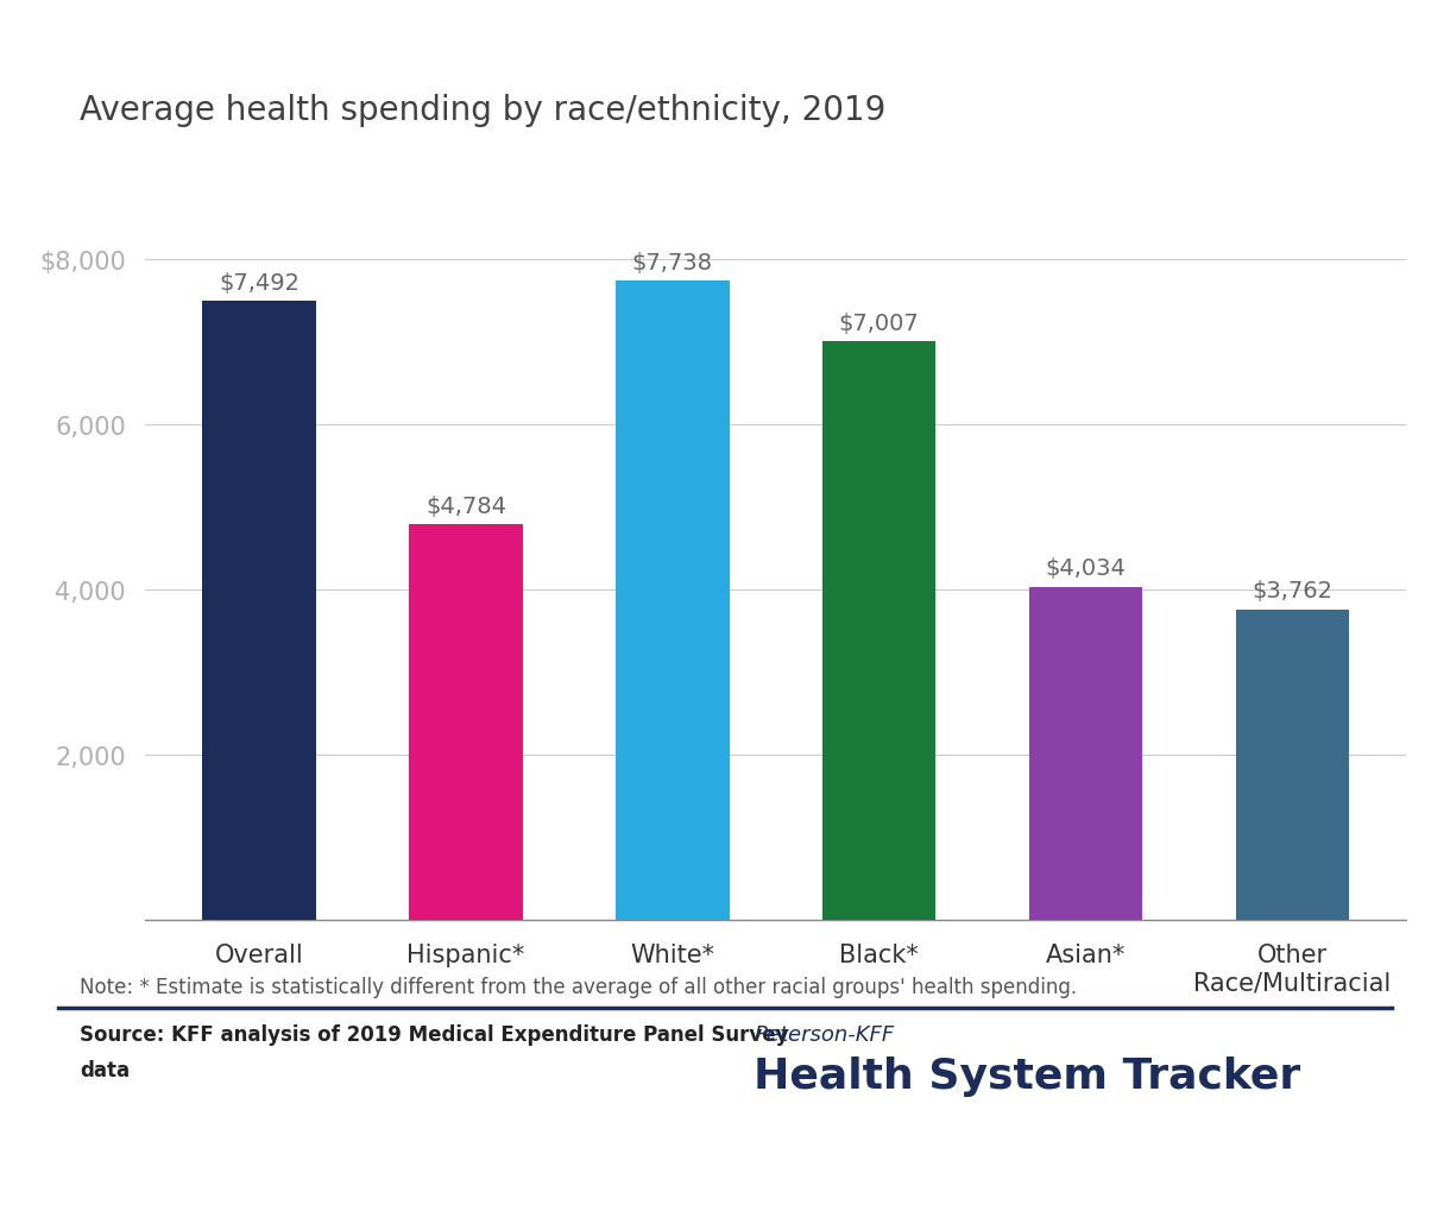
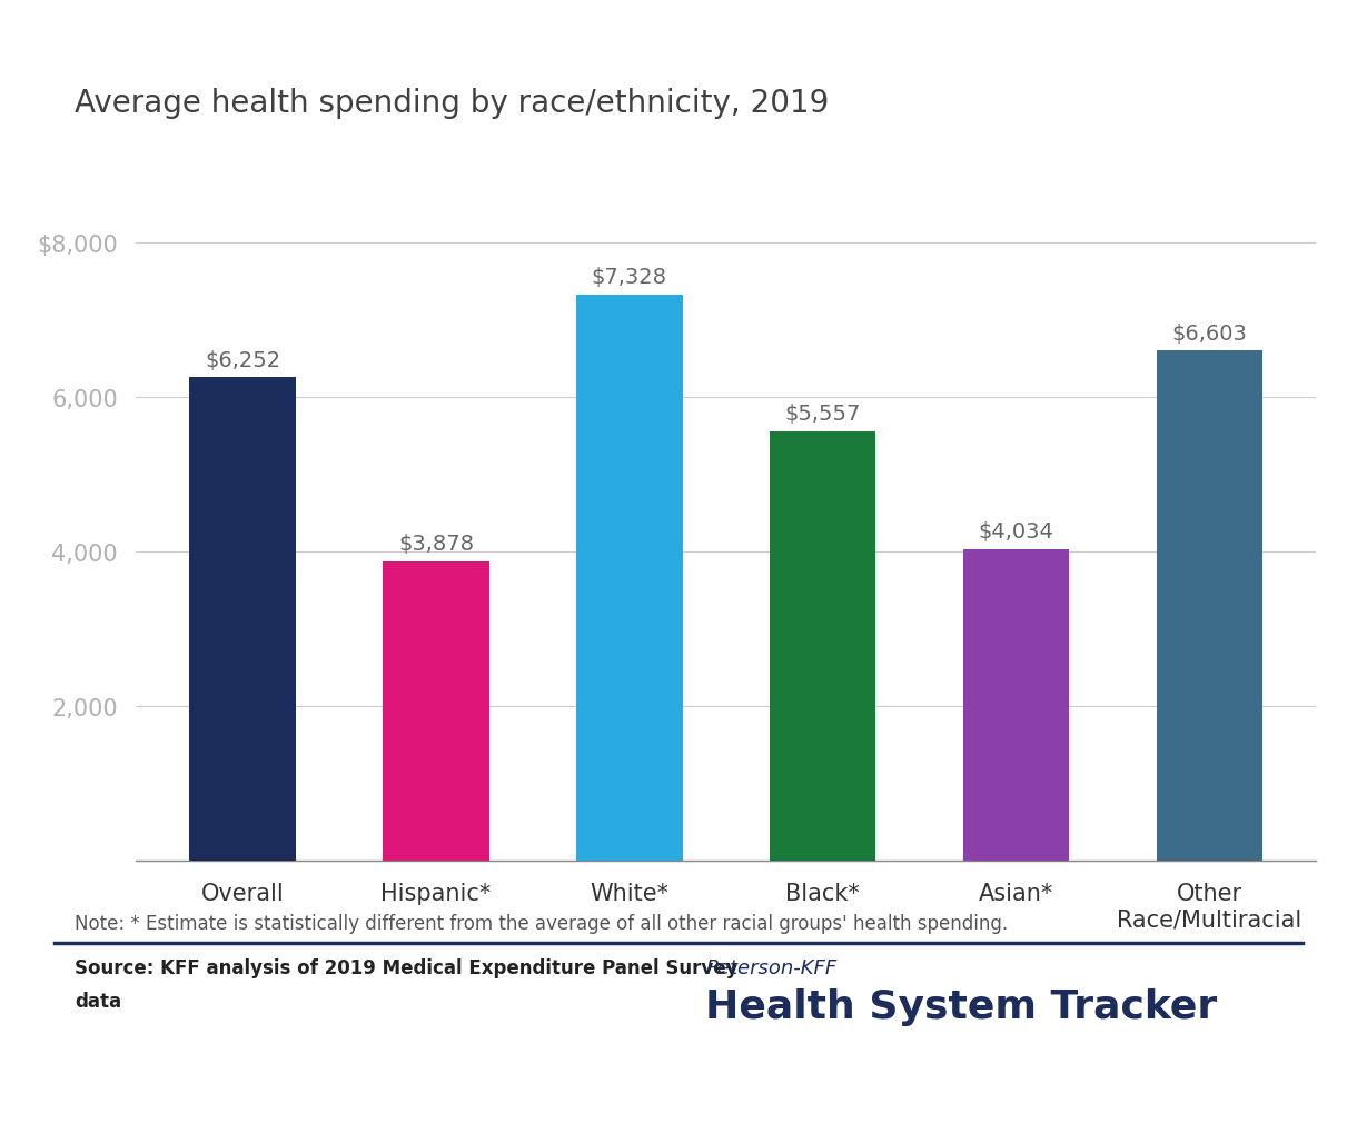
Overall: $7,492 -> $6,252
Hispanic*: $4,784 -> $3,878
White*: $7,738 -> $7,328
Black*: $7,007 -> $5,557
Other Race/Multiracial: $3,762 -> $6,603
